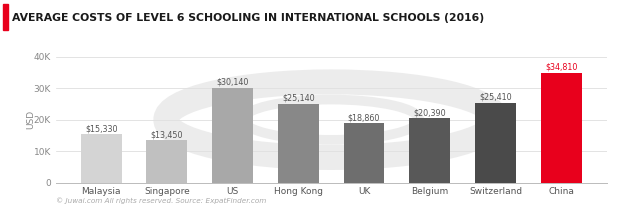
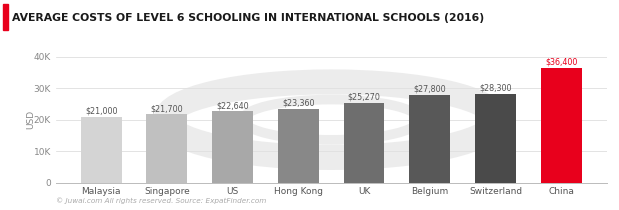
Malaysia: $15,330 -> $21,000
Singapore: $13,450 -> $21,700
US: $30,140 -> $22,640
Hong Kong: $25,140 -> $23,360
UK: $18,860 -> $25,270
Belgium: $20,390 -> $27,800
Switzerland: $25,410 -> $28,300
China: $34,810 -> $36,400
